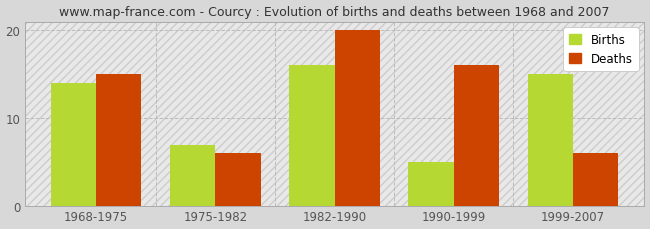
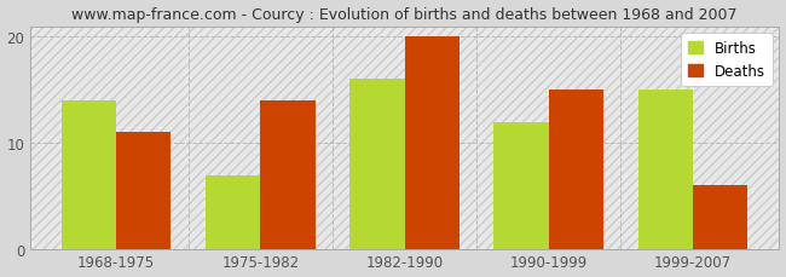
Deaths/1968-1975: 15 -> 11
Deaths/1975-1982: 6 -> 14
Births/1990-1999: 5 -> 12
Deaths/1990-1999: 16 -> 15
